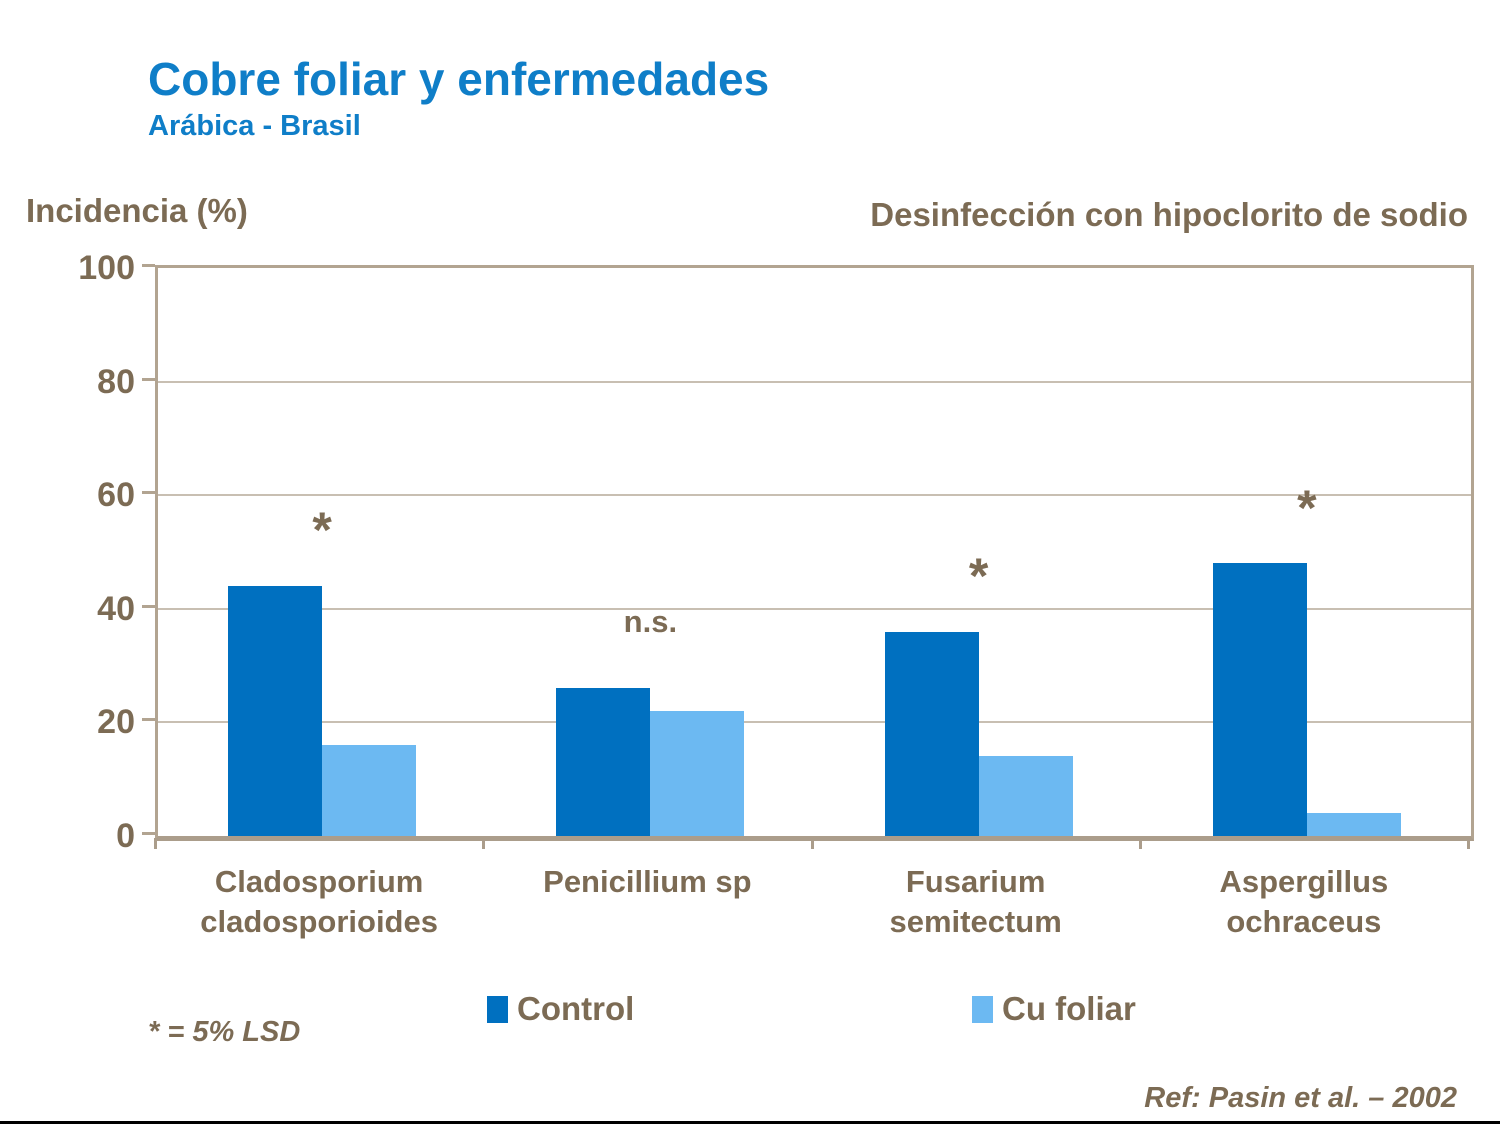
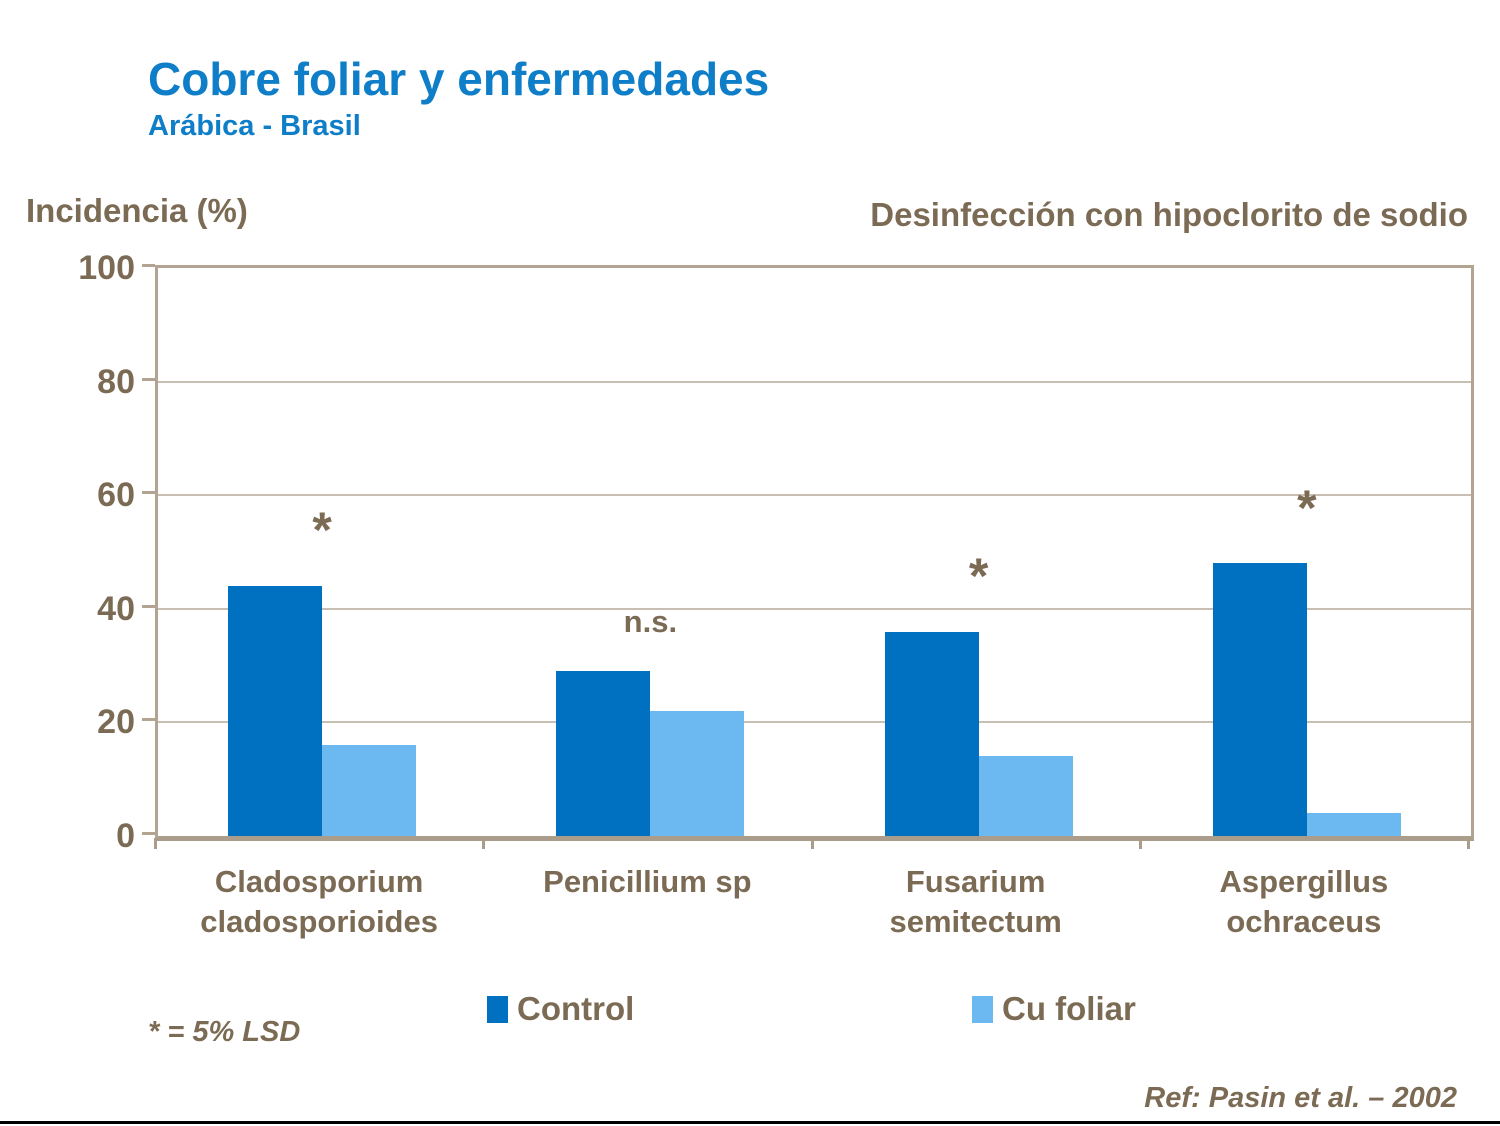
Control/Penicillium sp: 26 -> 29
